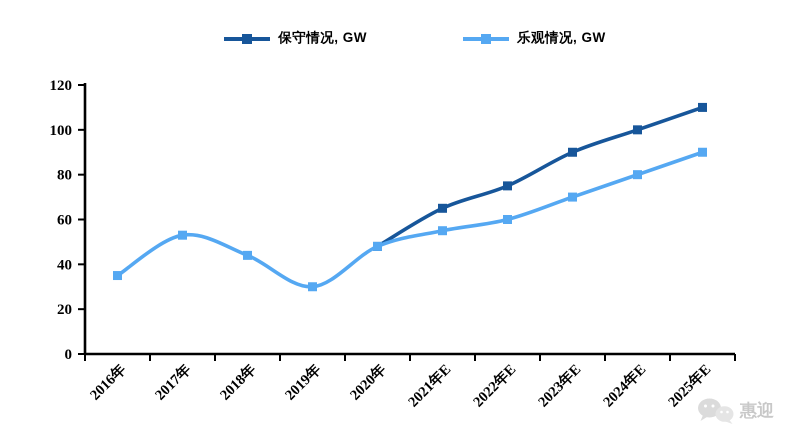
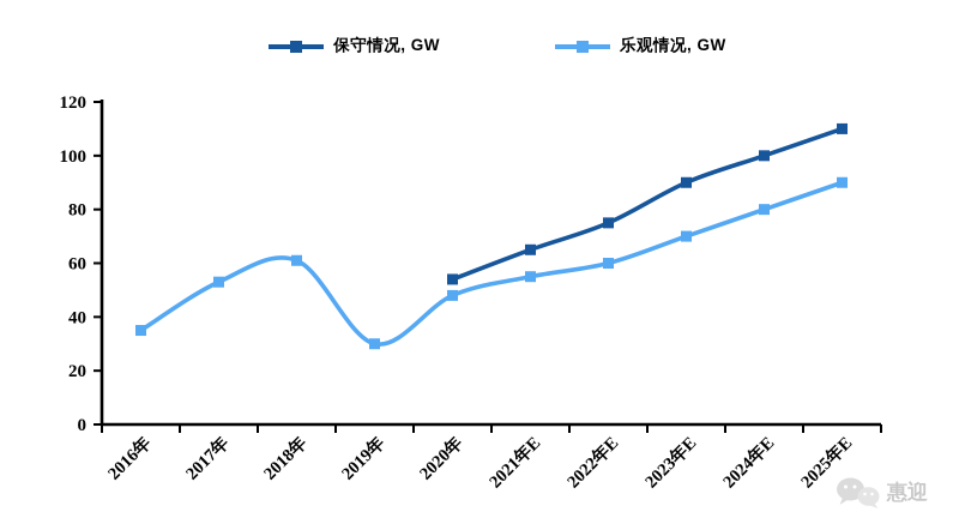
乐观情况, GW/2018年: 44 -> 61
保守情况, GW/2020年: 48 -> 54
